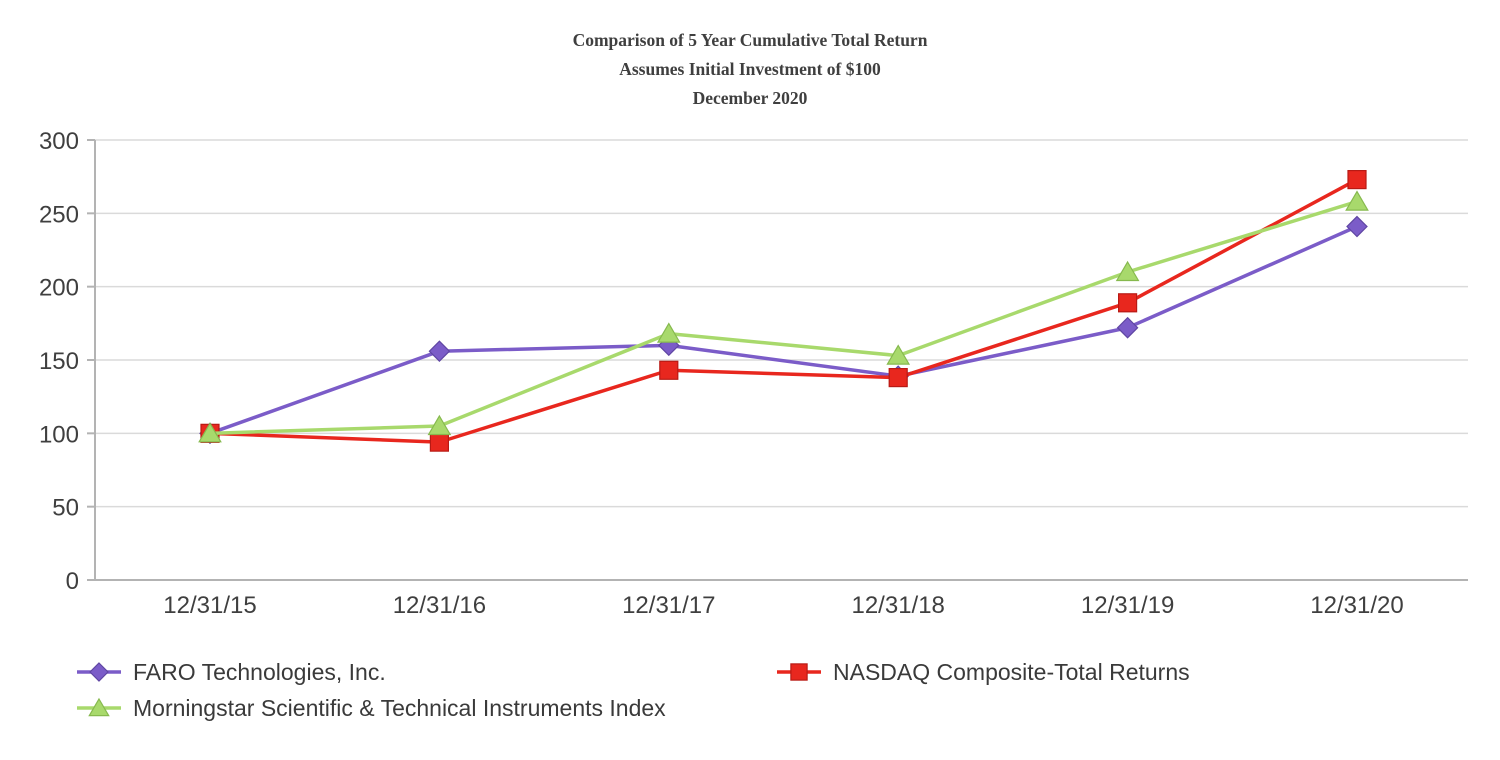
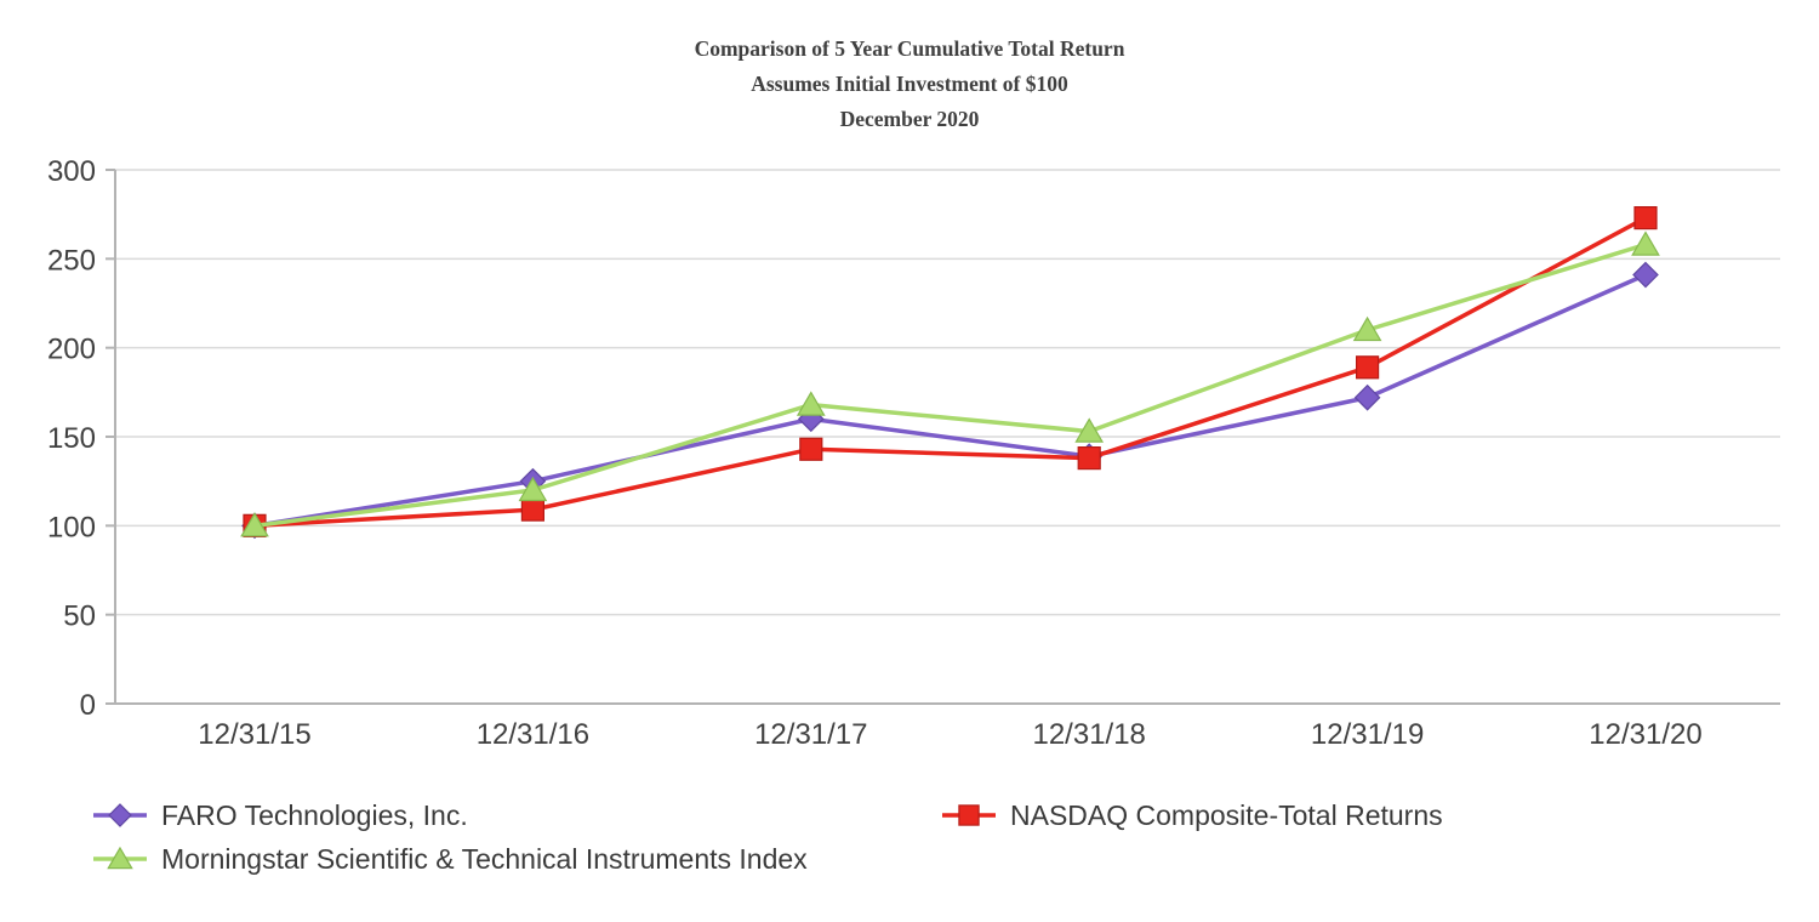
FARO Technologies, Inc./12/31/16: 156 -> 125
NASDAQ Composite-Total Returns/12/31/16: 94 -> 109
Morningstar Scientific & Technical Instruments Index/12/31/16: 105 -> 120
